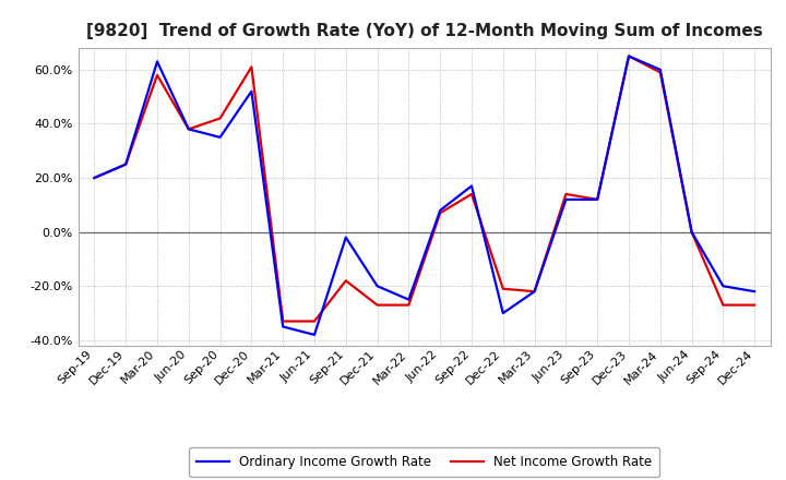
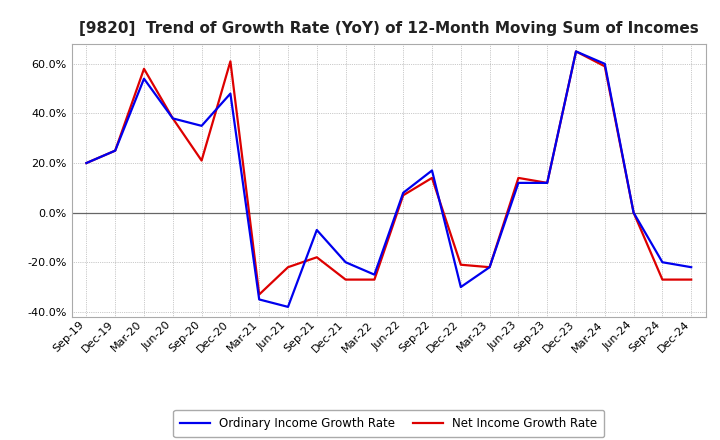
Ordinary Income Growth Rate/Mar-20: 63% -> 54%
Net Income Growth Rate/Sep-20: 42% -> 21%
Ordinary Income Growth Rate/Dec-20: 52% -> 48%
Net Income Growth Rate/Jun-21: -33% -> -22%
Ordinary Income Growth Rate/Sep-21: -2% -> -7%
